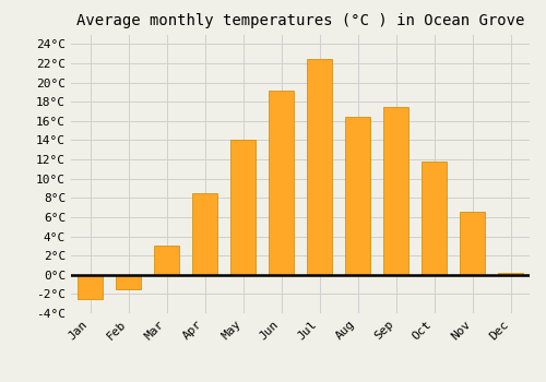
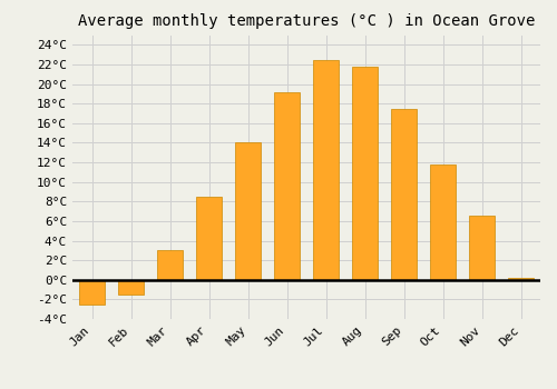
Aug: 16.4°C -> 21.8°C
